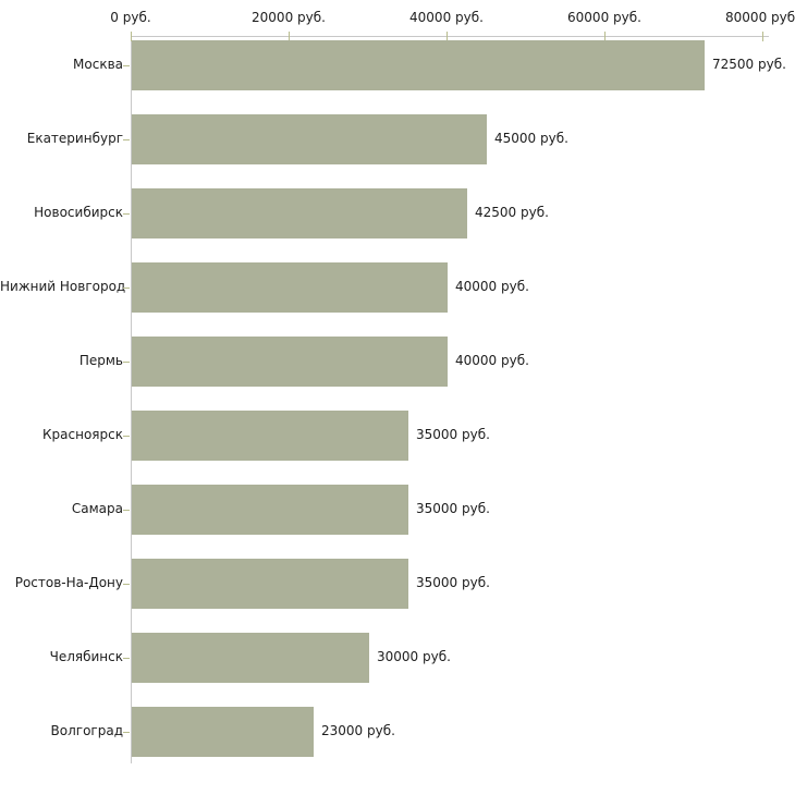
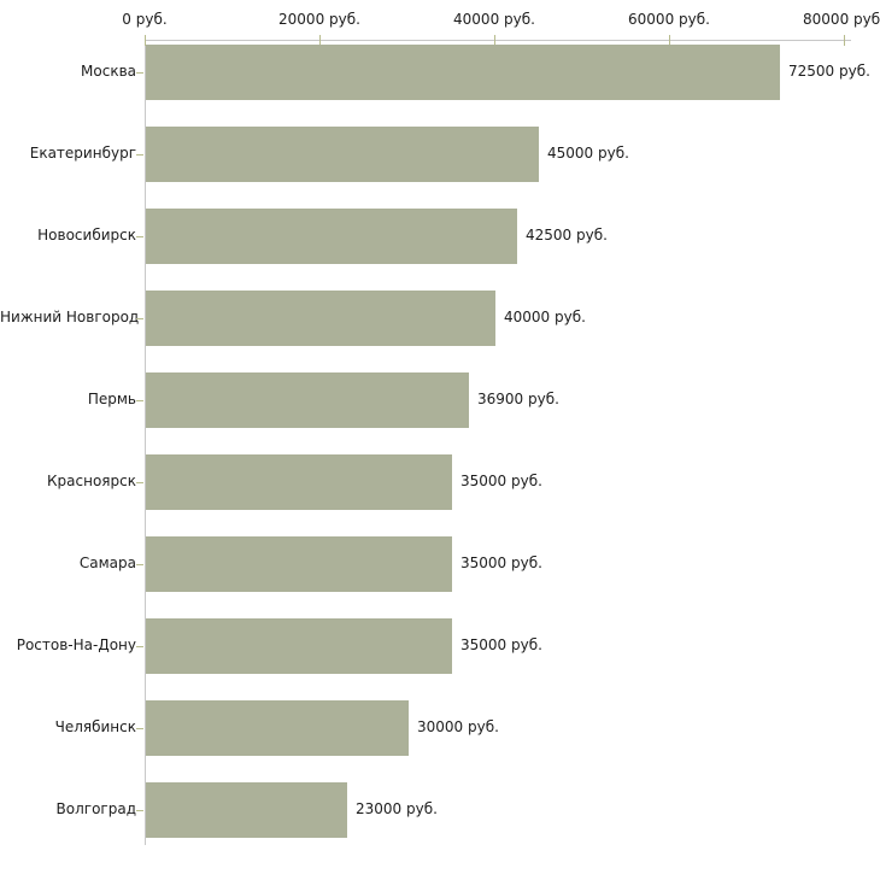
Пермь: 40000 -> 36900
